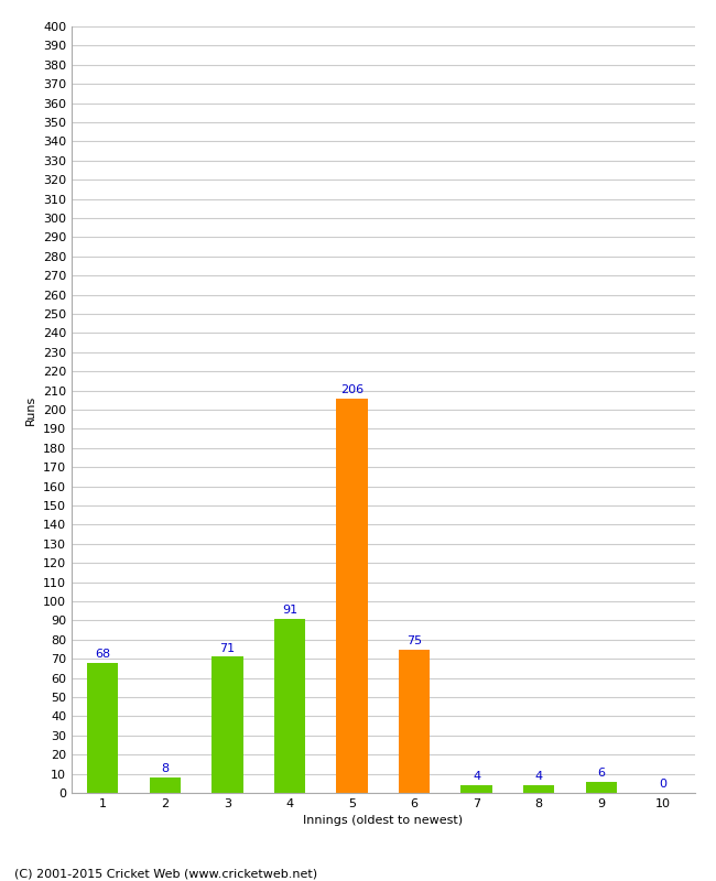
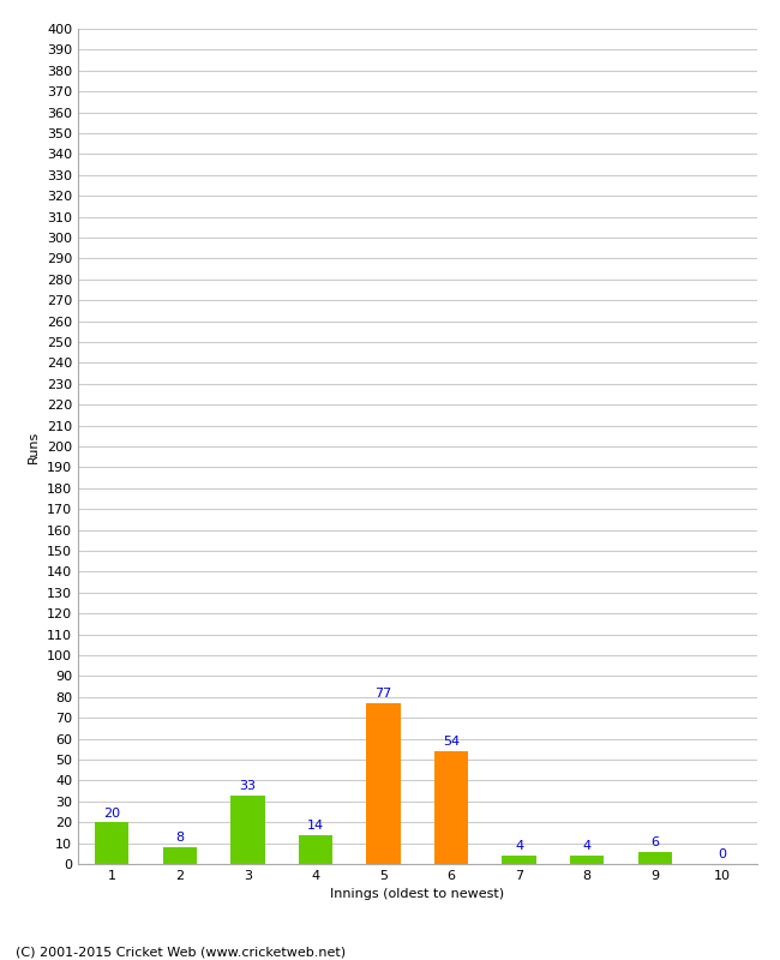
1: 68 -> 20
3: 71 -> 33
4: 91 -> 14
5: 206 -> 77
6: 75 -> 54
